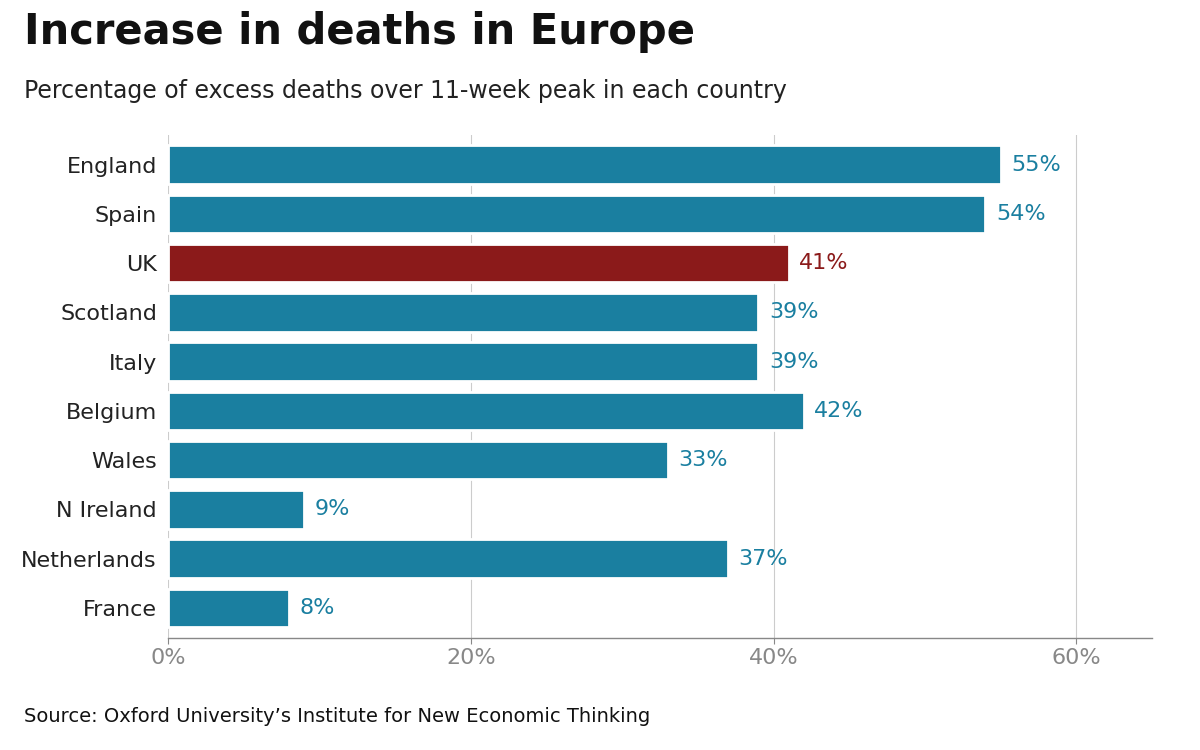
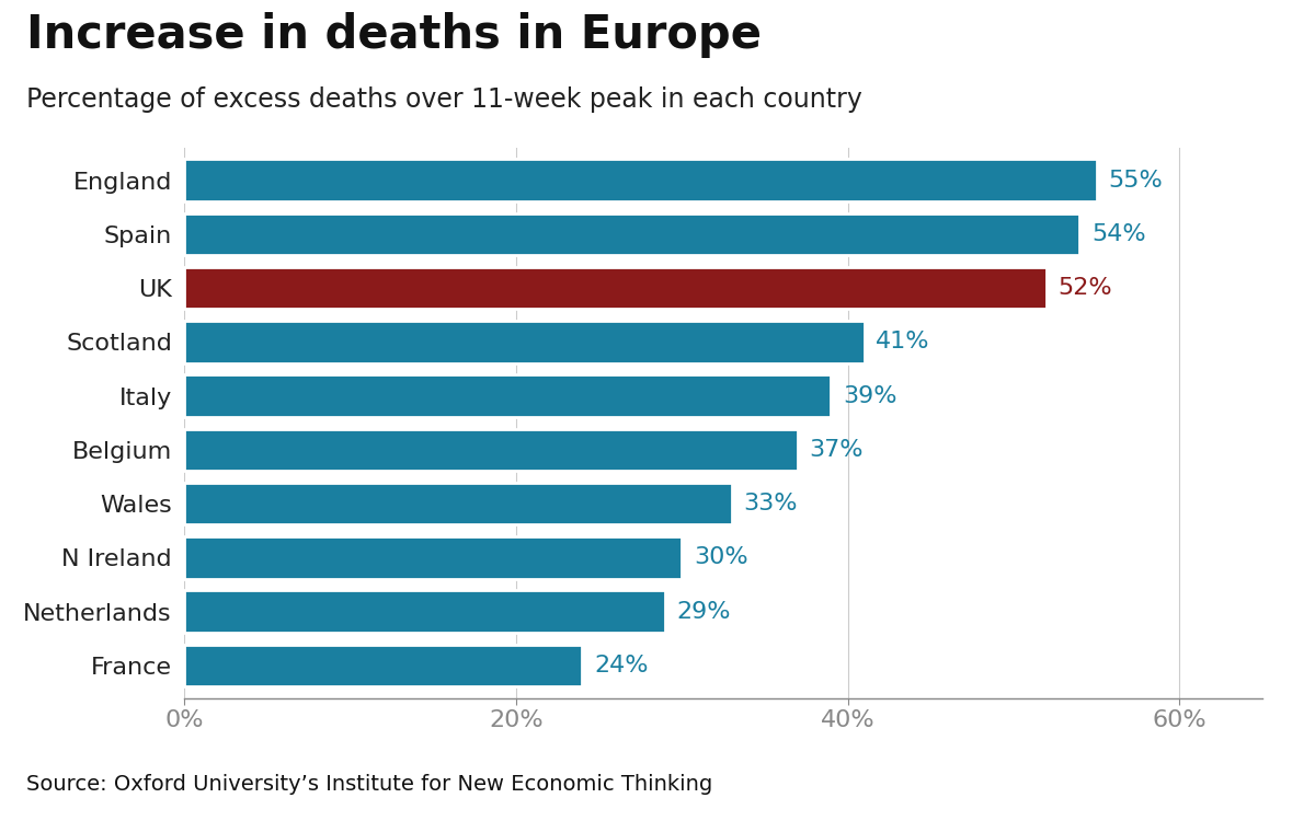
UK: 41% -> 52%
Scotland: 39% -> 41%
Belgium: 42% -> 37%
N Ireland: 9% -> 30%
Netherlands: 37% -> 29%
France: 8% -> 24%
